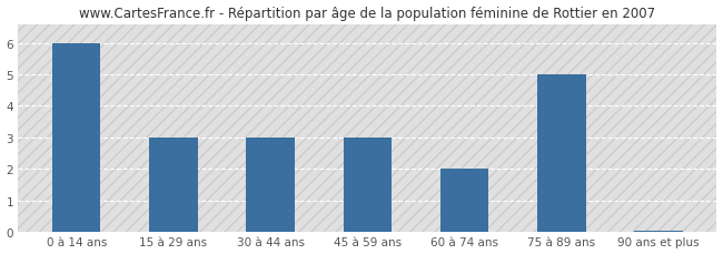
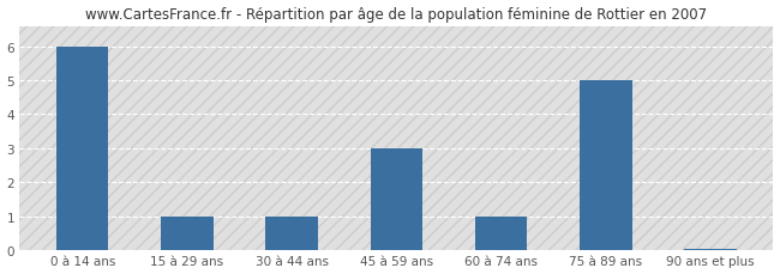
15 à 29 ans: 3.00 -> 1.00
30 à 44 ans: 3.00 -> 1.00
60 à 74 ans: 2.00 -> 1.00
